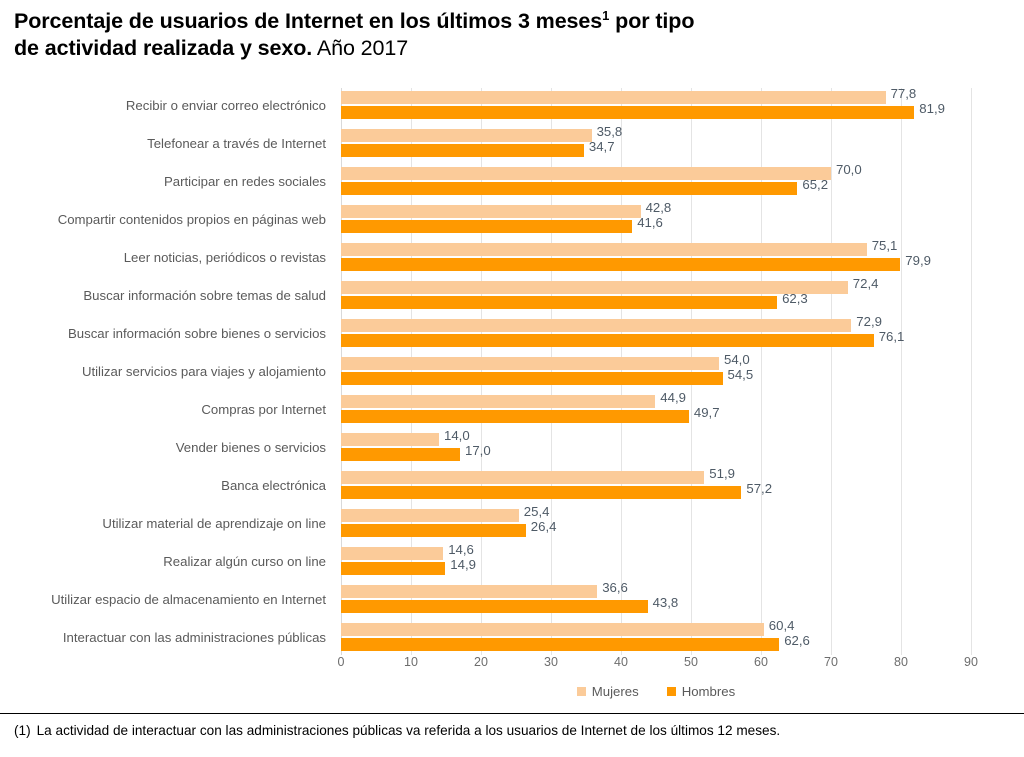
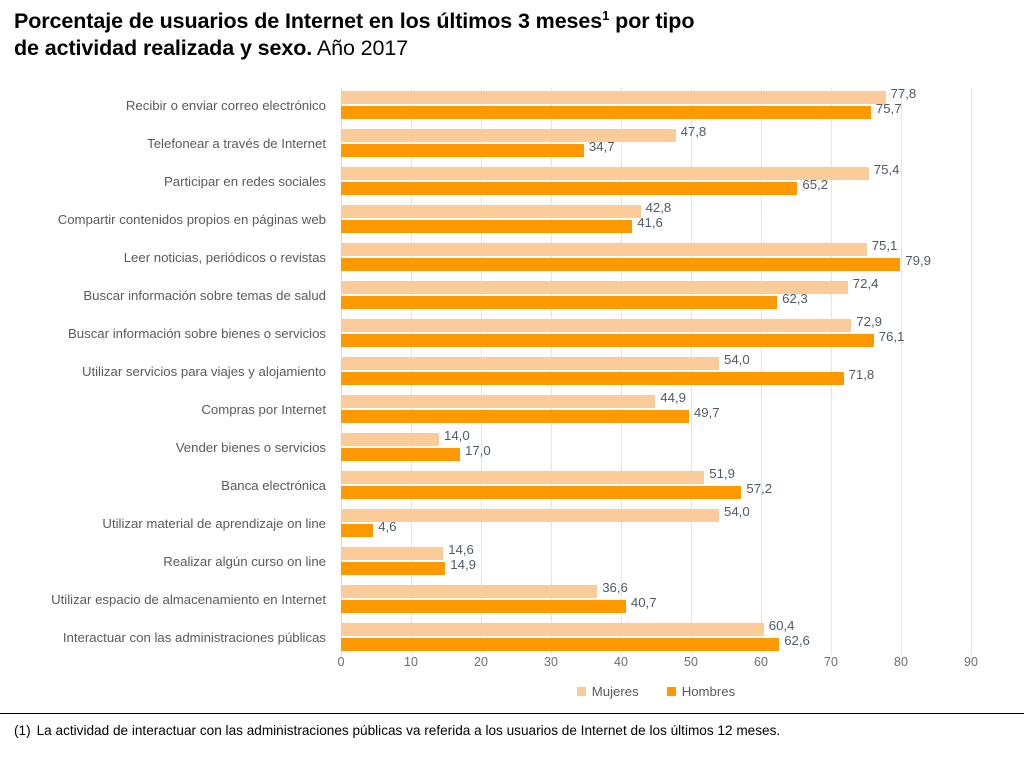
Hombres/Recibir o enviar correo electrónico: 81,9 -> 75,7
Mujeres/Telefonear a través de Internet: 35,8 -> 47,8
Mujeres/Participar en redes sociales: 70,0 -> 75,4
Hombres/Utilizar servicios para viajes y alojamiento: 54,5 -> 71,8
Mujeres/Utilizar material de aprendizaje on line: 25,4 -> 54,0
Hombres/Utilizar material de aprendizaje on line: 26,4 -> 4,6
Hombres/Utilizar espacio de almacenamiento en Internet: 43,8 -> 40,7
